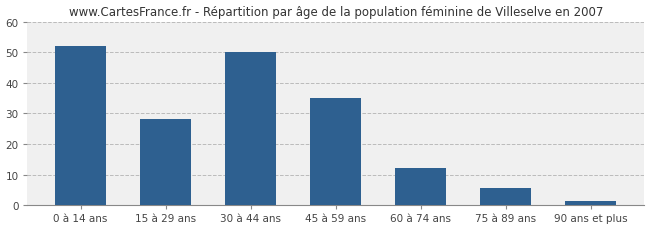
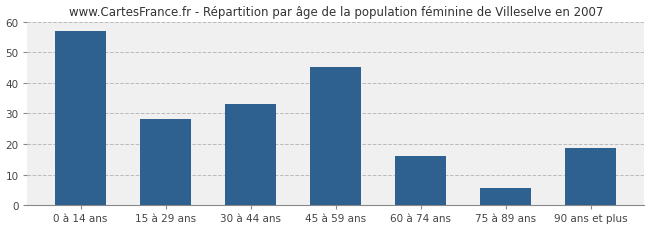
0 à 14 ans: 52.0 -> 57.0
30 à 44 ans: 50.0 -> 33.0
45 à 59 ans: 35.0 -> 45.0
60 à 74 ans: 12.0 -> 16.0
90 ans et plus: 1.5 -> 18.5
